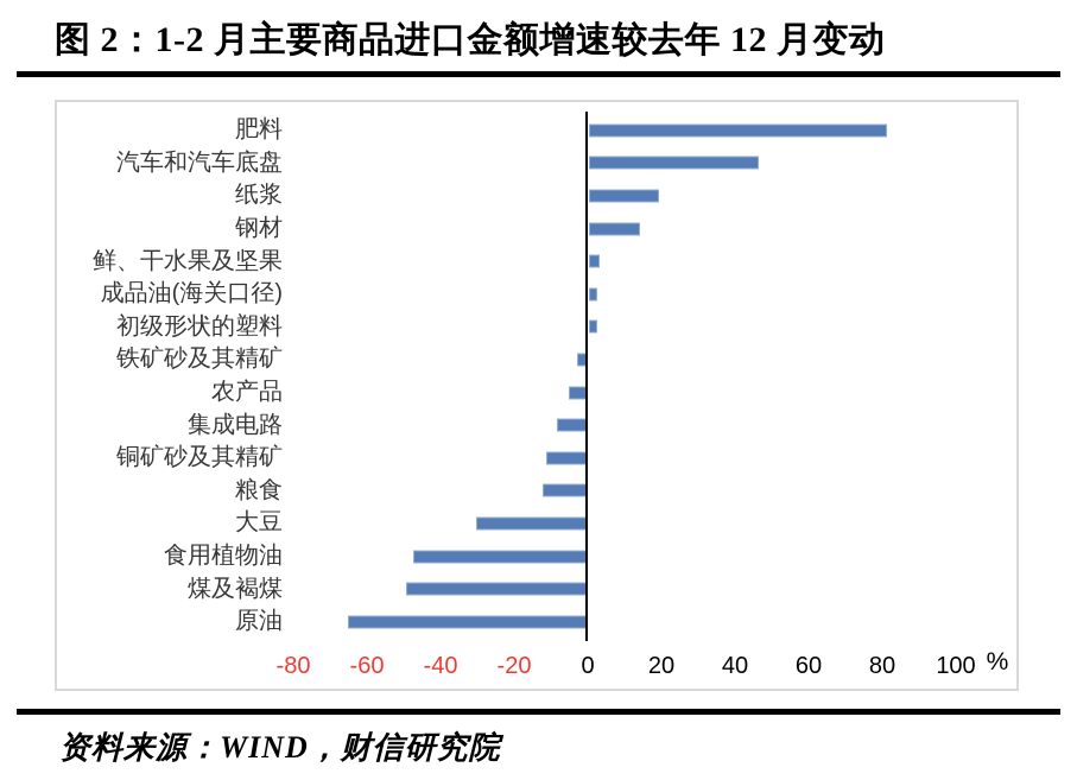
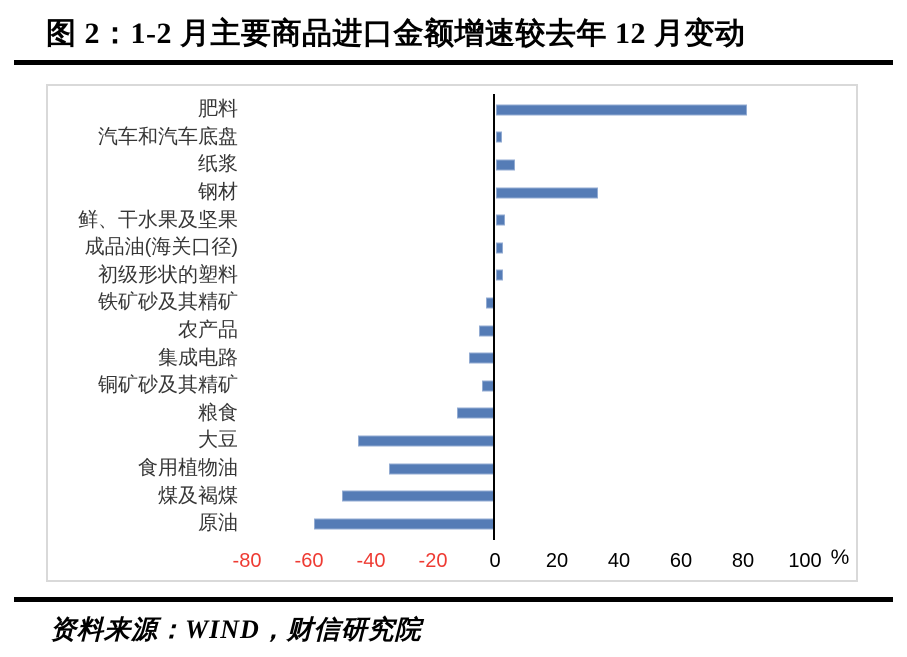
汽车和汽车底盘: 46 -> 2
纸浆: 19 -> 6
钢材: 14 -> 33
铜矿砂及其精矿: -11 -> -4
大豆: -30 -> -44
食用植物油: -47 -> -34
原油: -65 -> -58
